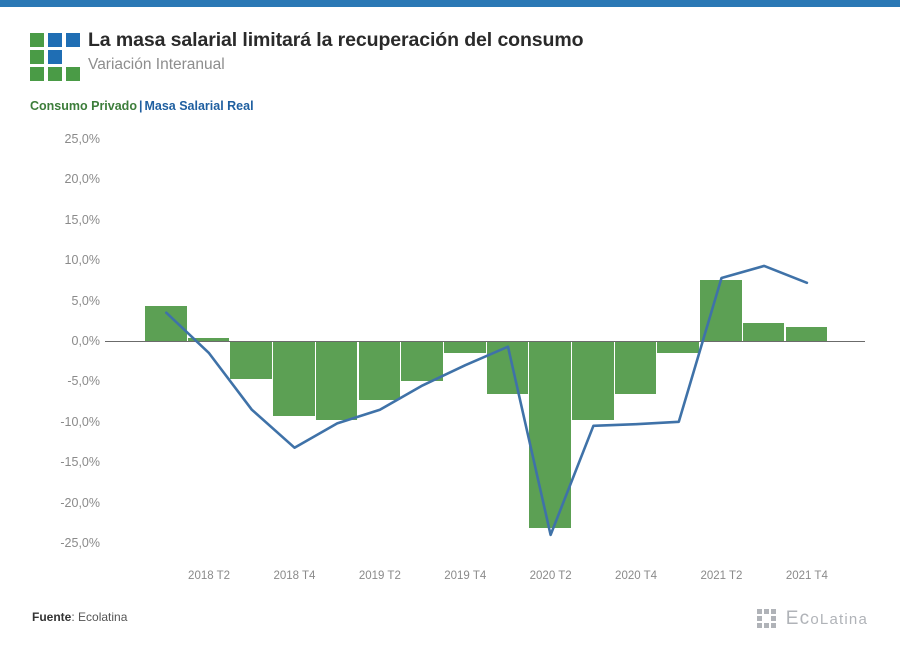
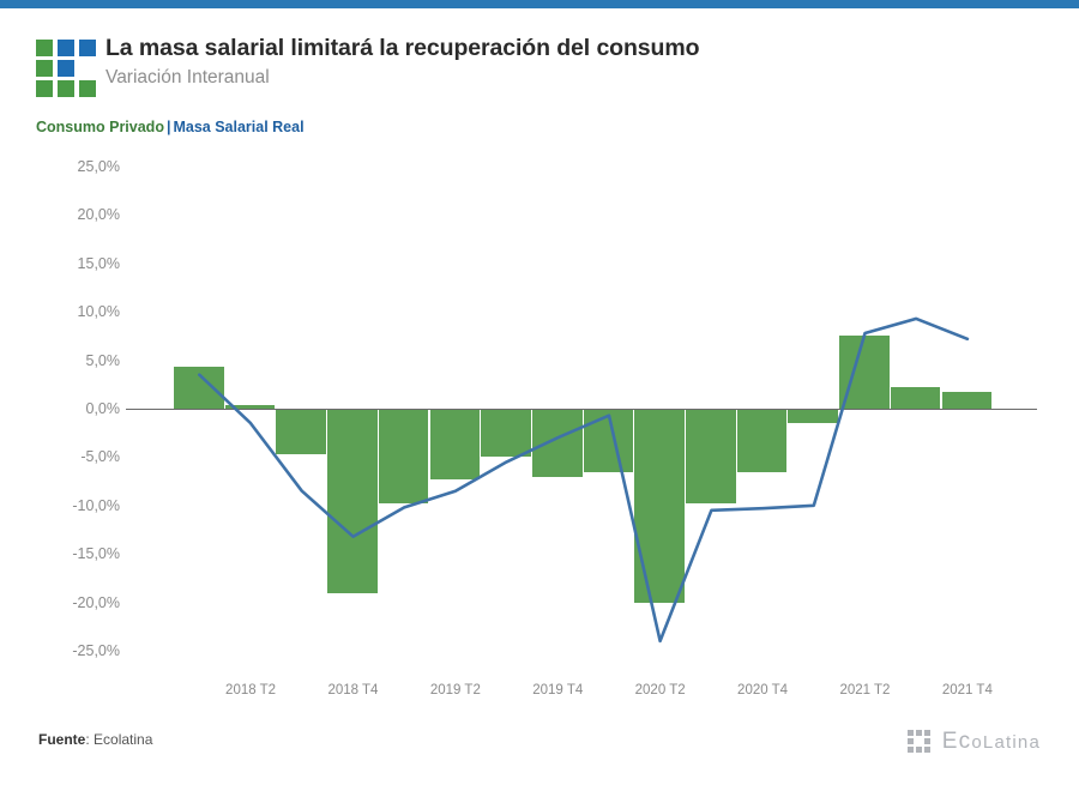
Consumo Privado/2018 T4: -9% -> -19%
Consumo Privado/2019 T4: -2% -> -7%
Consumo Privado/2020 T2: -23% -> -20%
